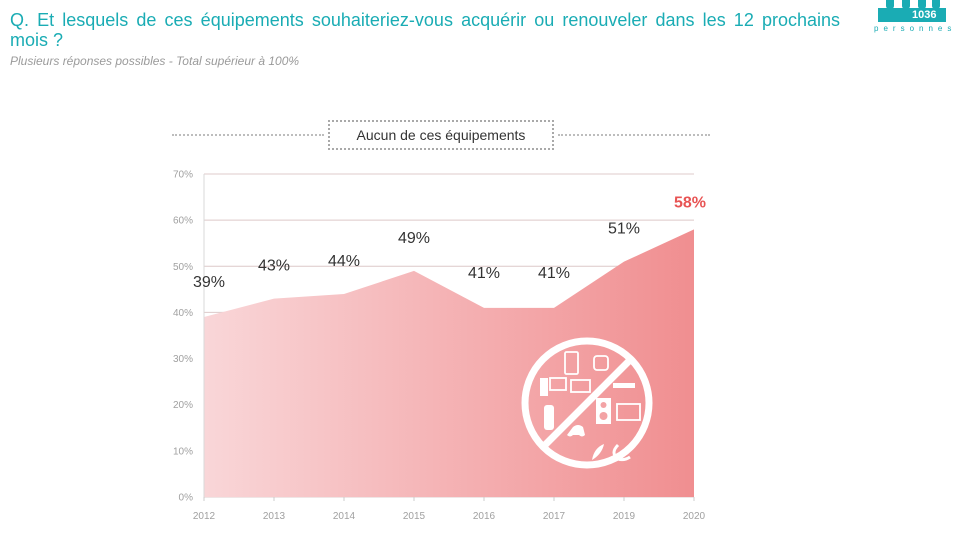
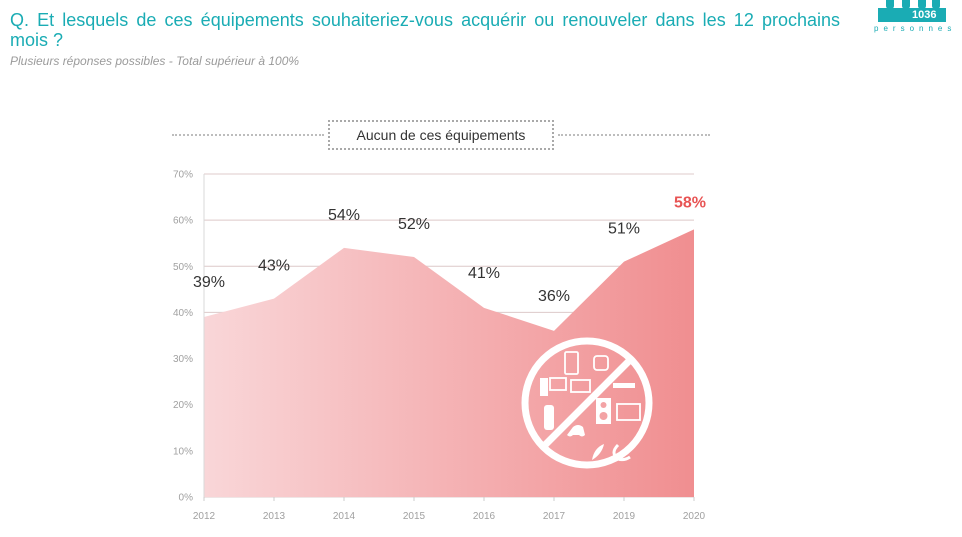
2014: 44% -> 54%
2015: 49% -> 52%
2017: 41% -> 36%
